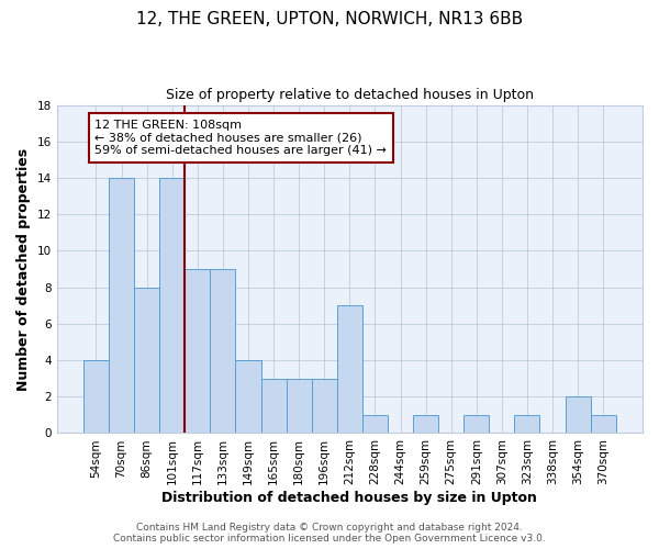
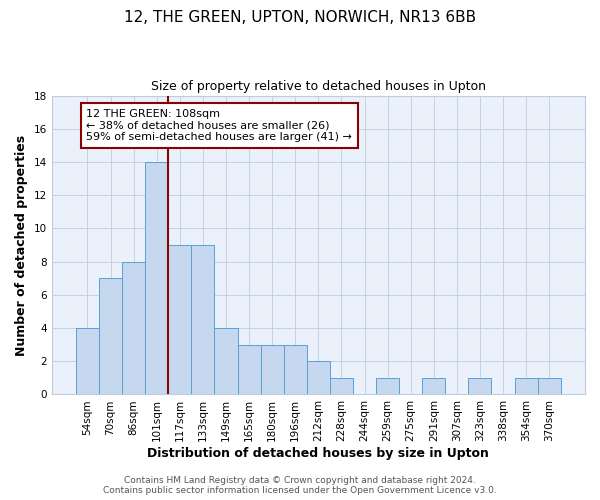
70sqm: 14 -> 7
212sqm: 7 -> 2
354sqm: 2 -> 1
